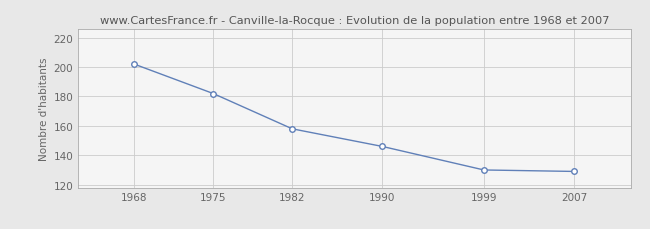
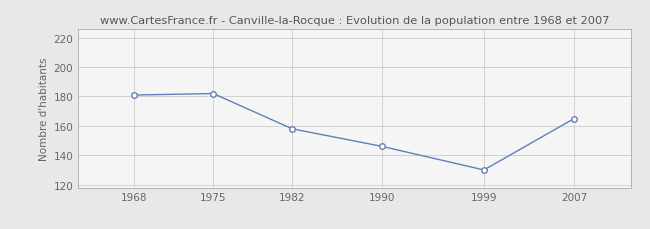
1968: 202 -> 181
2007: 129 -> 165
